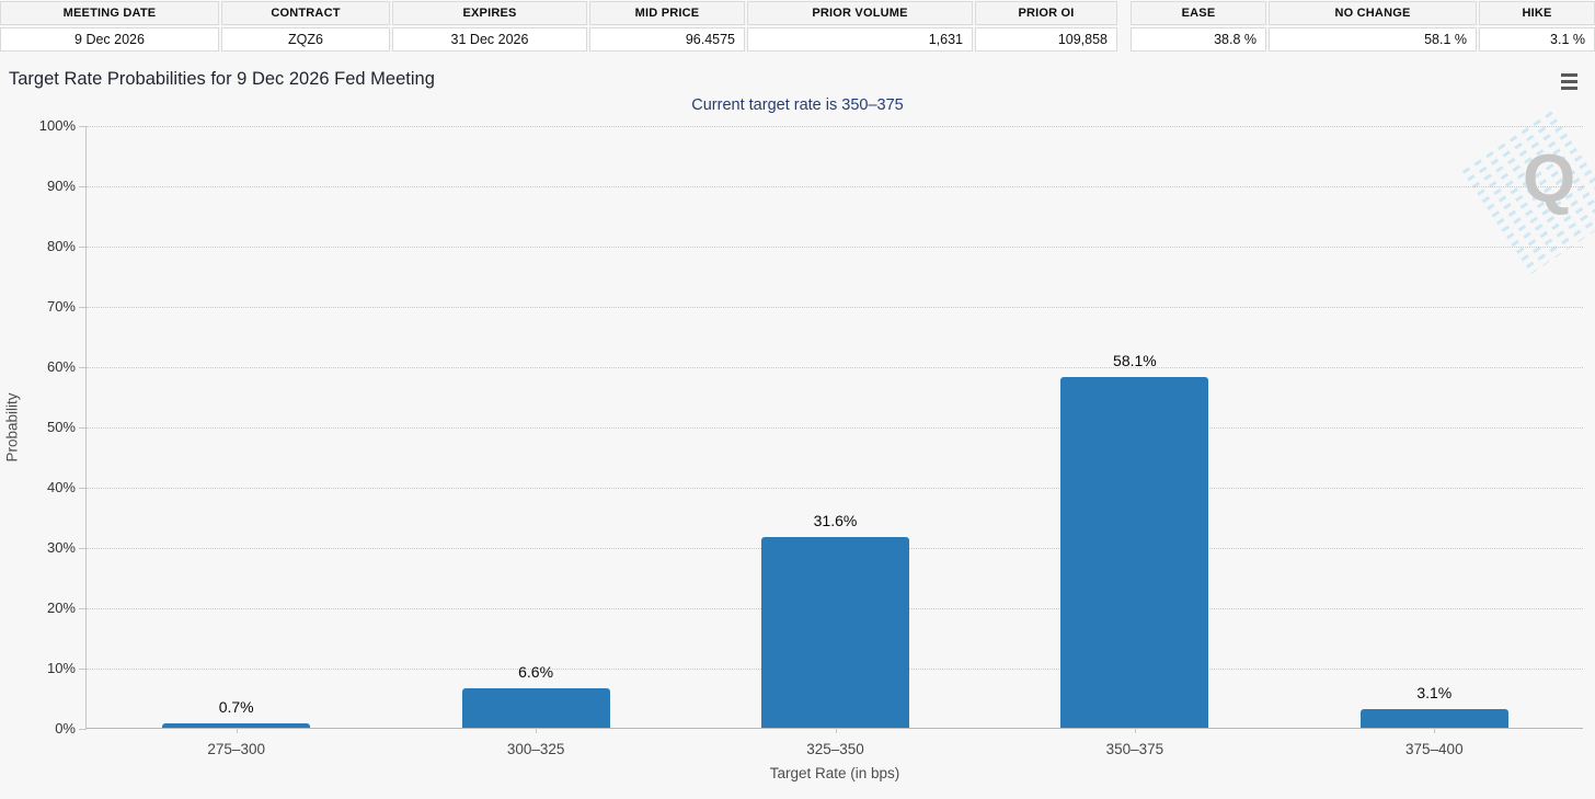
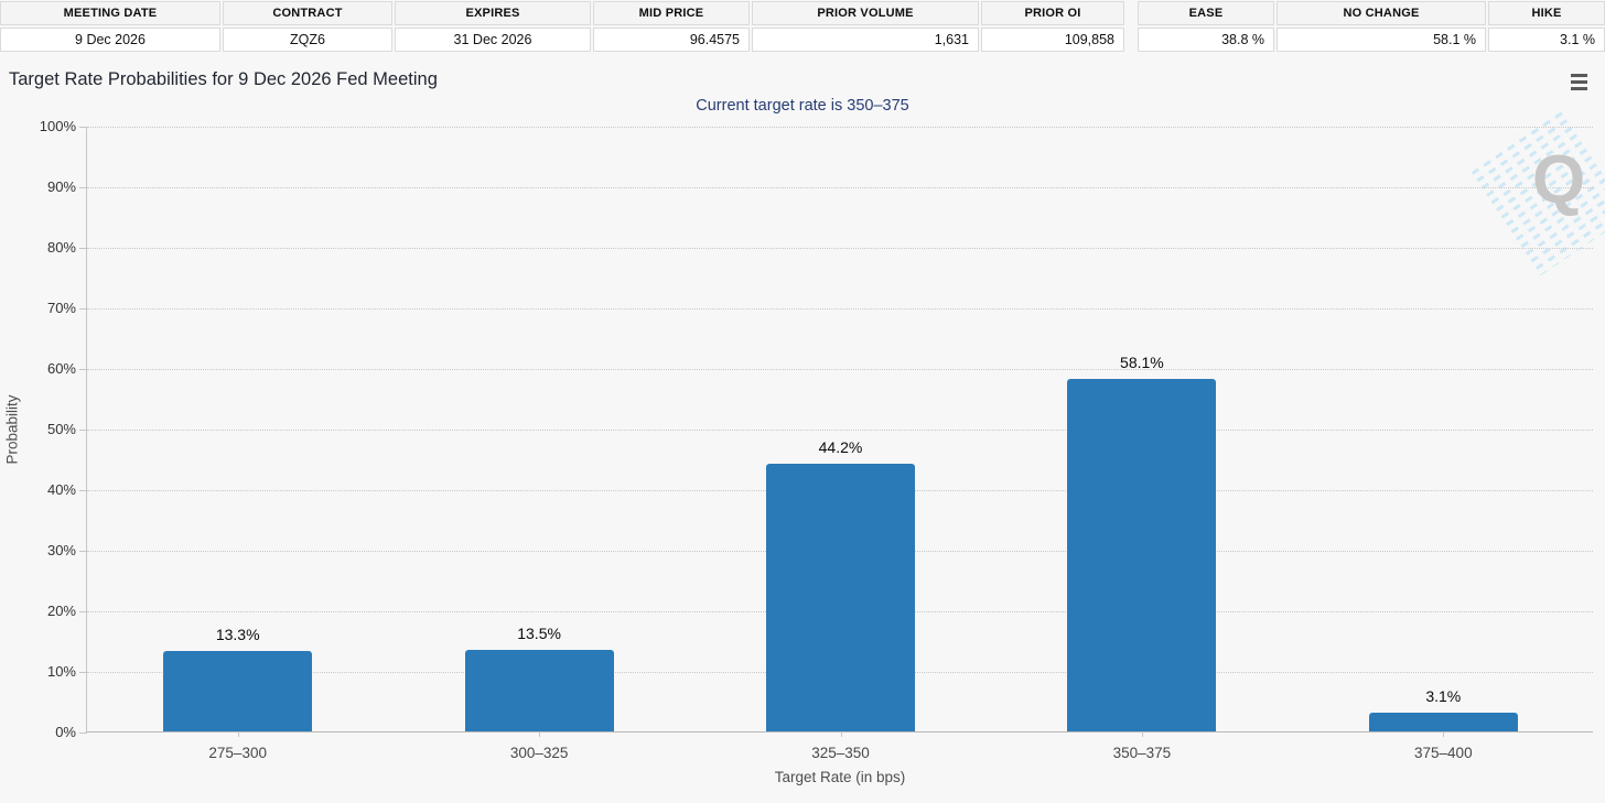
275–300: 0.7% -> 13.3%
300–325: 6.6% -> 13.5%
325–350: 31.6% -> 44.2%
